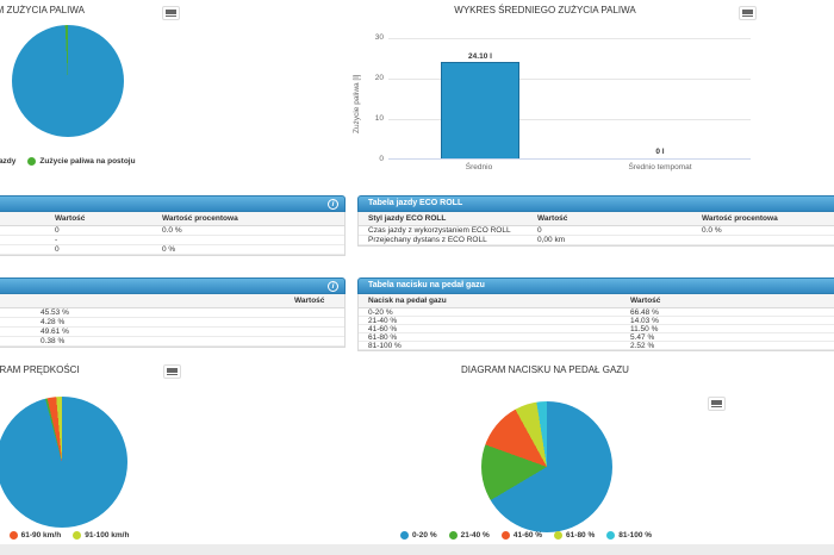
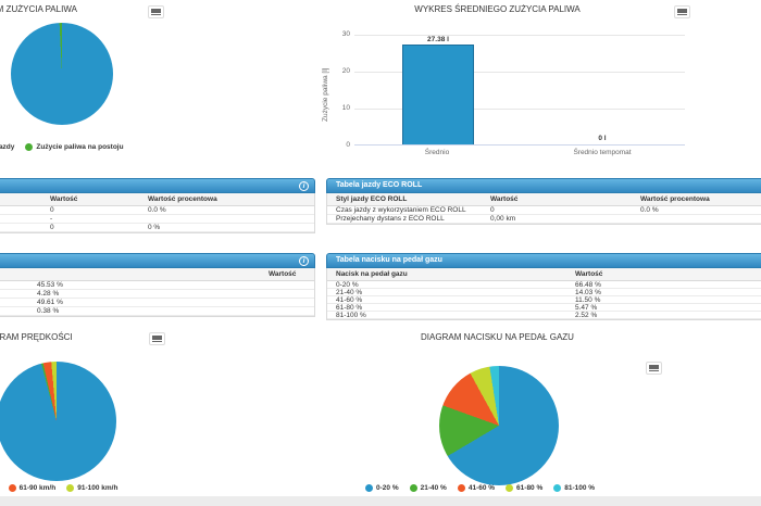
WYKRES ŚREDNIEGO ZUŻYCIA PALIWA/Średnio: 24.10 -> 27.38
